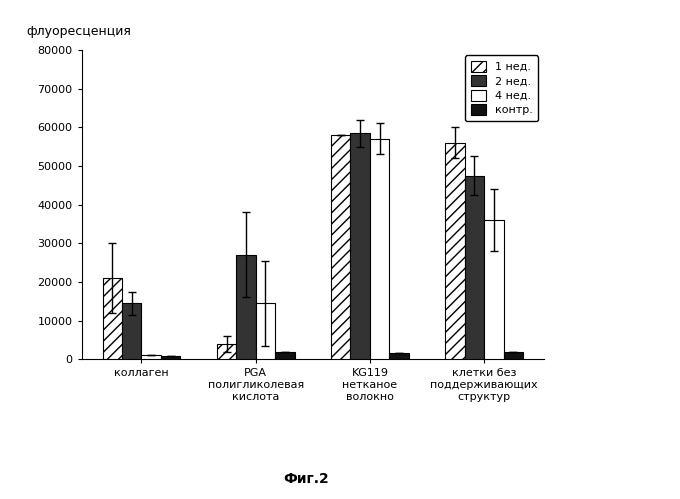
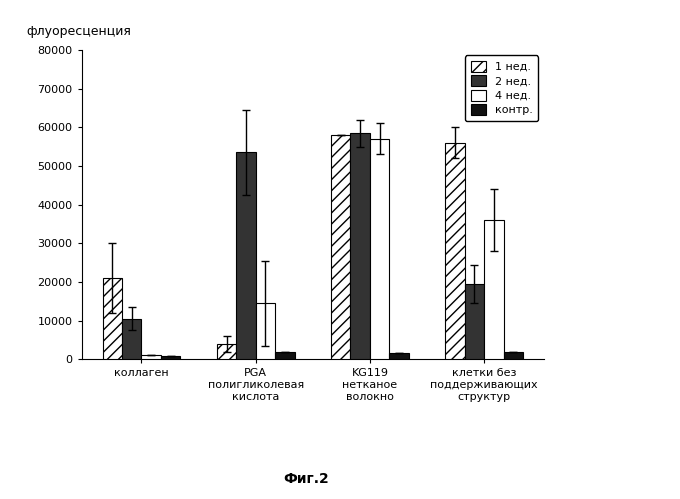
2 нед./коллаген: 14500 -> 10500
2 нед./PGA полигликолевая кислота: 27000 -> 53500
2 нед./клетки без поддерживающих структур: 47500 -> 19500
